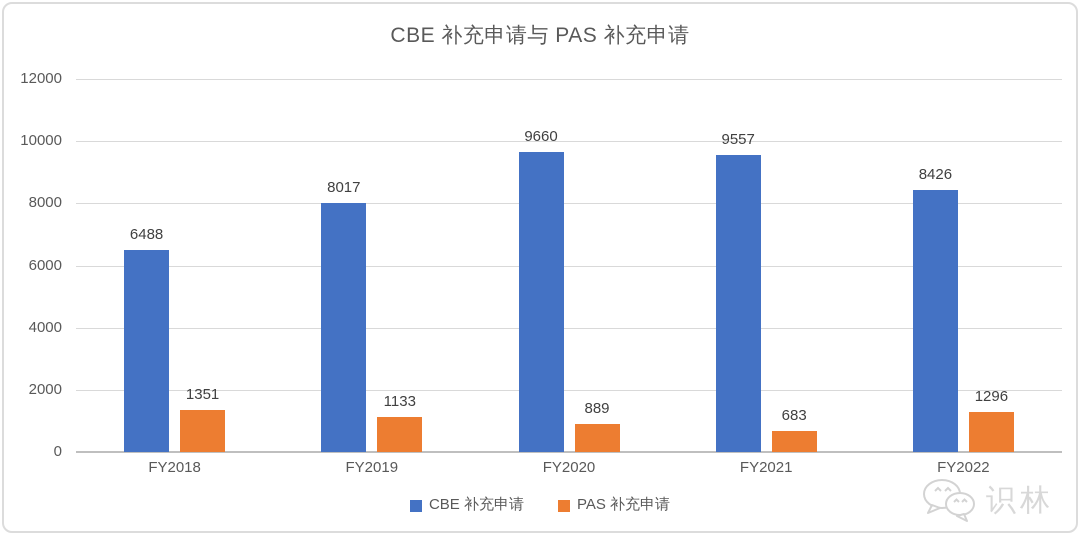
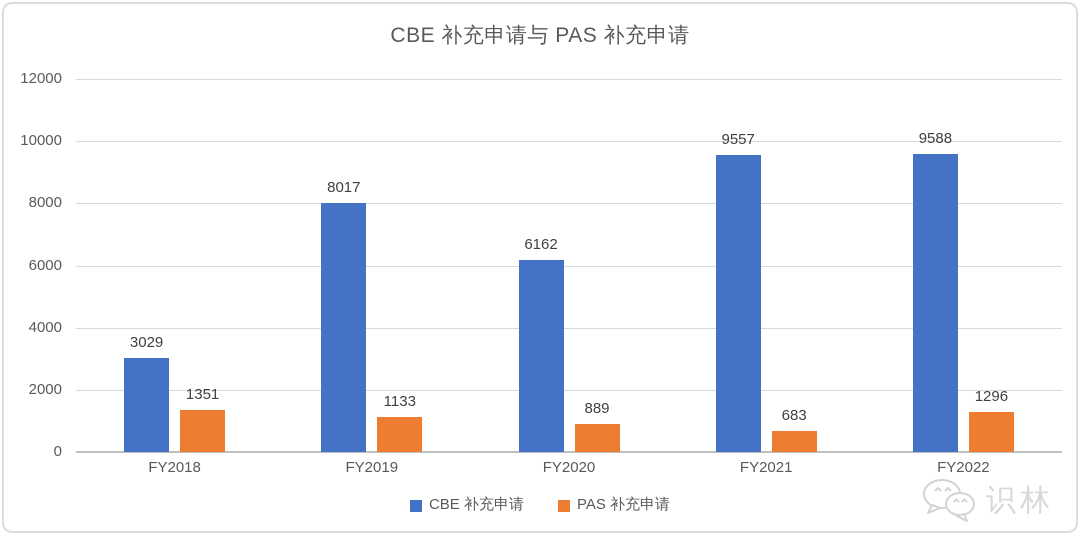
CBE 补充申请/FY2018: 6488 -> 3029
CBE 补充申请/FY2020: 9660 -> 6162
CBE 补充申请/FY2022: 8426 -> 9588
